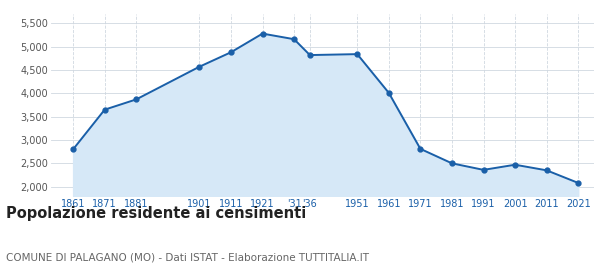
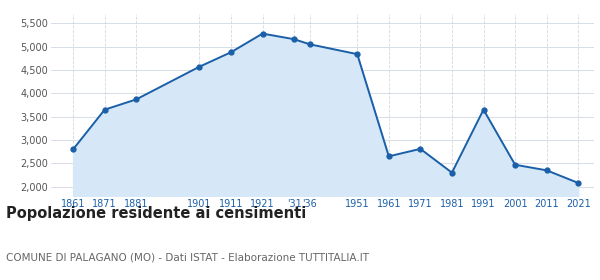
'36: 4,820 -> 5,050
1961: 4,010 -> 2,650
1981: 2,500 -> 2,300
1991: 2,360 -> 3,650
